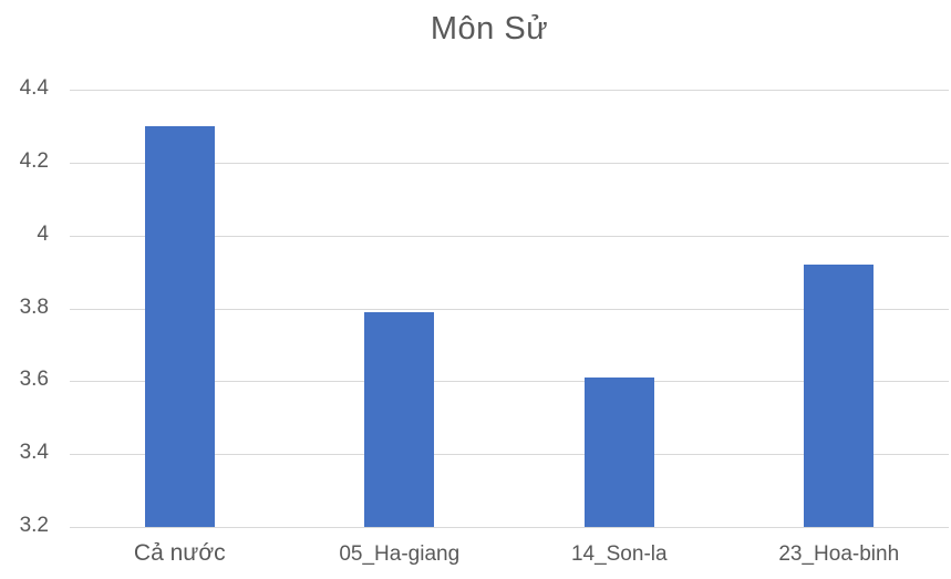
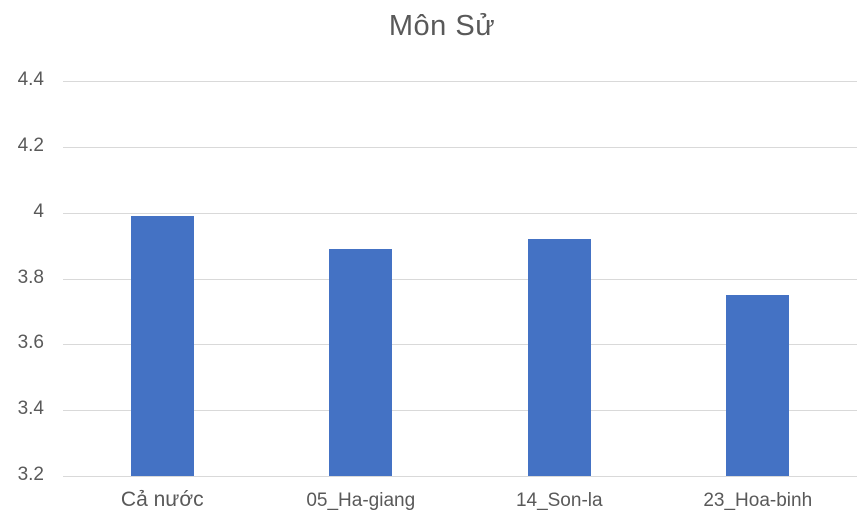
Cả nước: 4.30 -> 3.99
05_Ha-giang: 3.79 -> 3.89
14_Son-la: 3.61 -> 3.92
23_Hoa-binh: 3.92 -> 3.75
